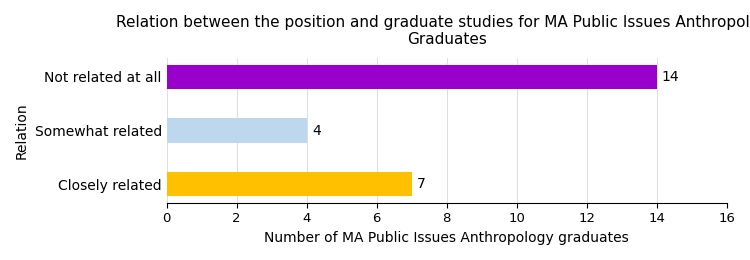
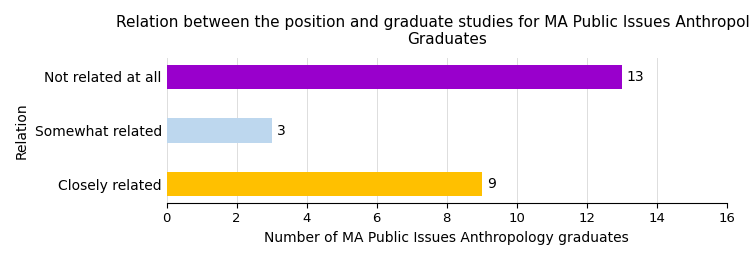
Not related at all: 14 -> 13
Somewhat related: 4 -> 3
Closely related: 7 -> 9
